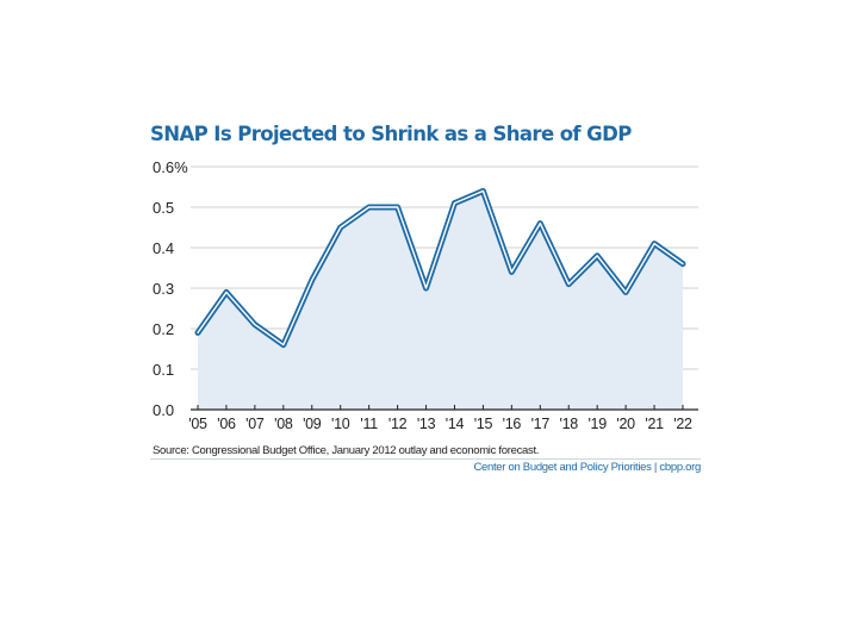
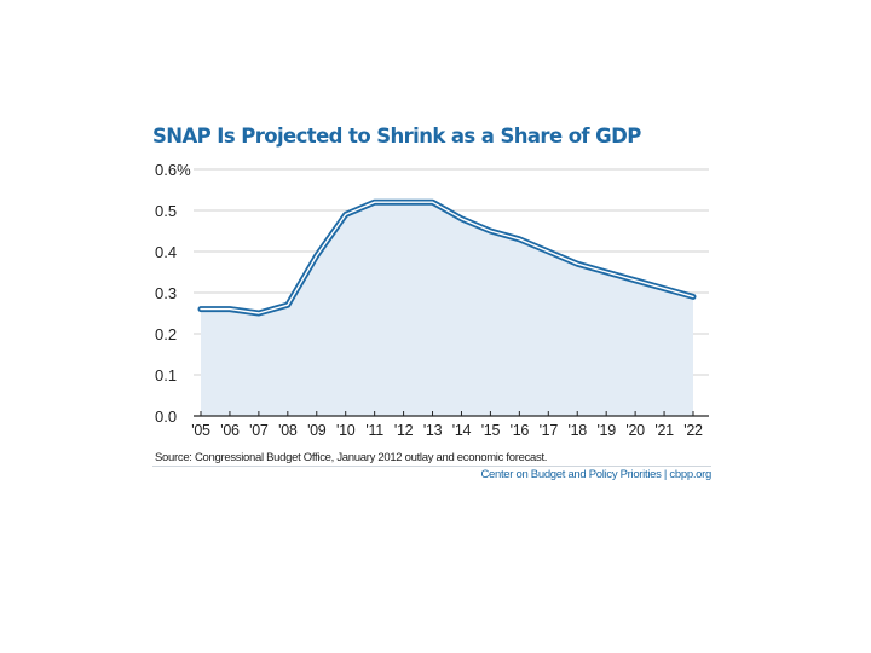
'05: 0.19% -> 0.26%
'06: 0.29% -> 0.26%
'07: 0.21% -> 0.25%
'08: 0.16% -> 0.27%
'09: 0.32% -> 0.39%
'10: 0.45% -> 0.49%
'11: 0.50% -> 0.52%
'12: 0.50% -> 0.52%
'13: 0.30% -> 0.52%
'14: 0.51% -> 0.48%
'15: 0.54% -> 0.45%
'16: 0.34% -> 0.43%
'17: 0.46% -> 0.40%
'18: 0.31% -> 0.37%
'19: 0.38% -> 0.35%
'20: 0.29% -> 0.33%
'21: 0.41% -> 0.31%
'22: 0.36% -> 0.29%
